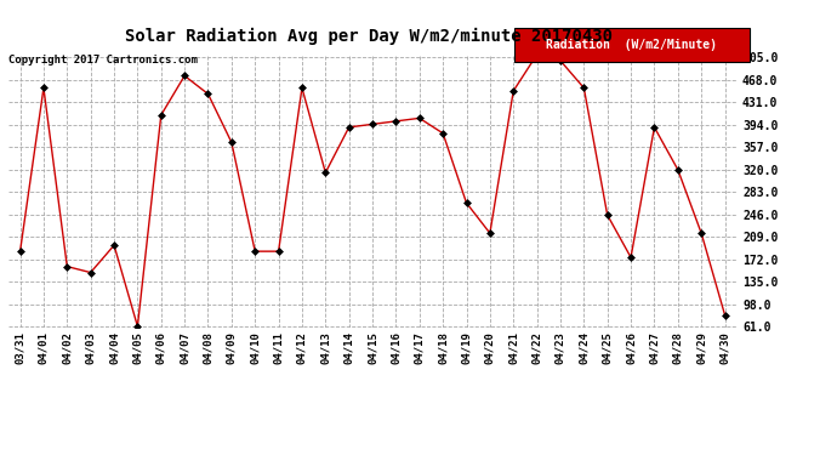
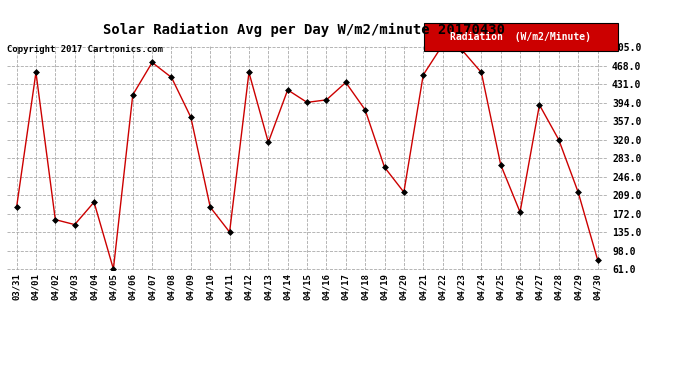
04/11: 185 -> 135
04/14: 390 -> 420
04/17: 405 -> 435
04/25: 245 -> 270
